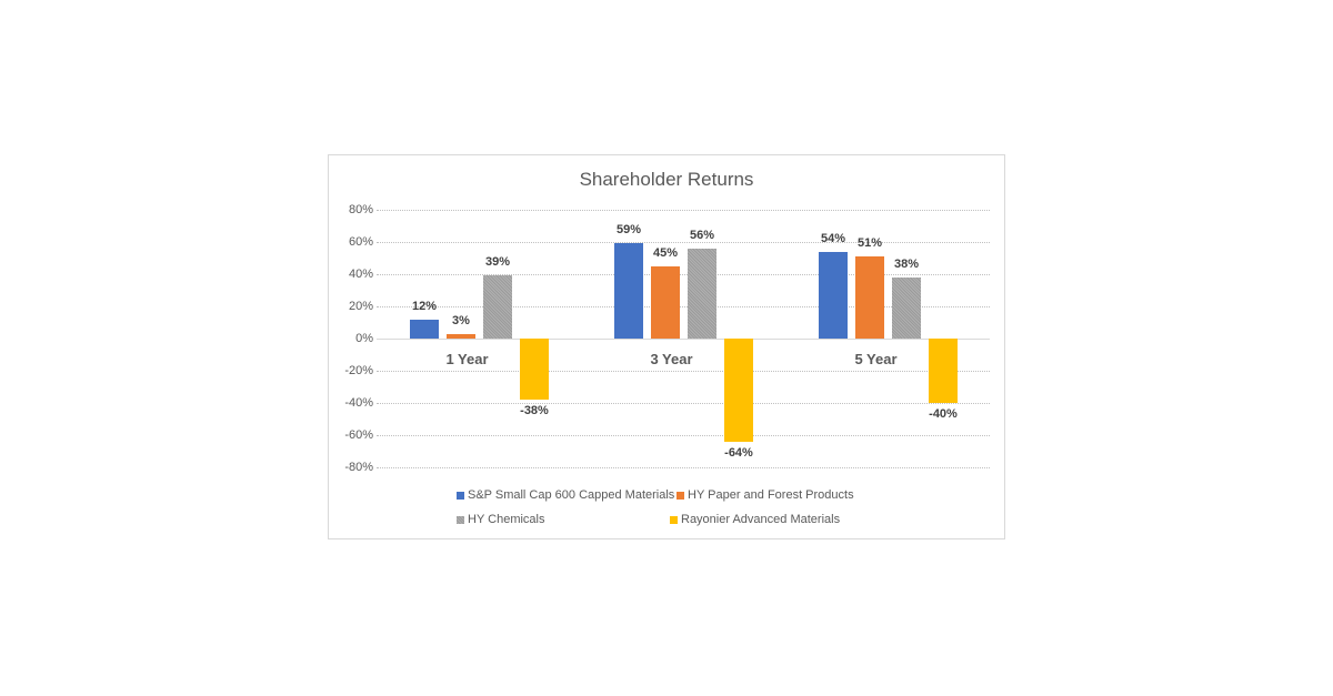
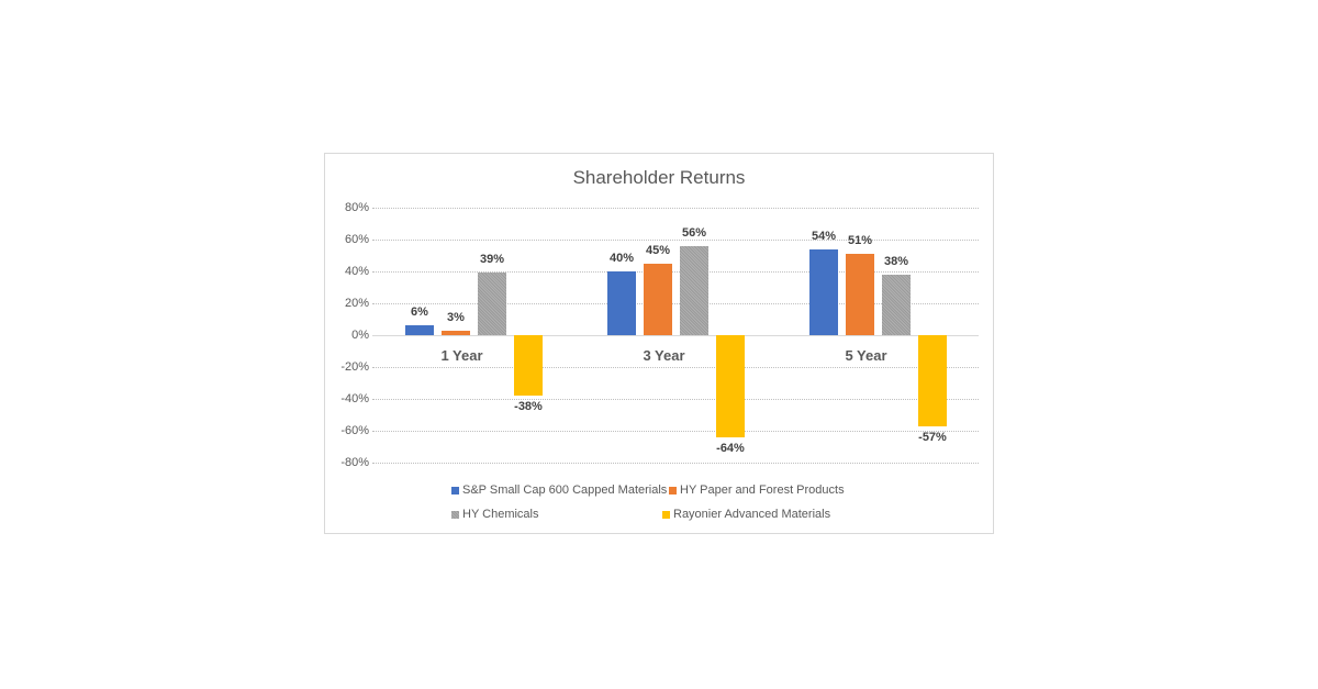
S&P Small Cap 600 Capped Materials/1 Year: 12% -> 6%
S&P Small Cap 600 Capped Materials/3 Year: 59% -> 40%
Rayonier Advanced Materials/5 Year: -40% -> -57%
